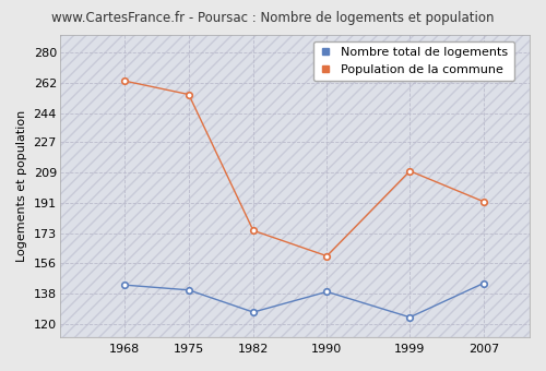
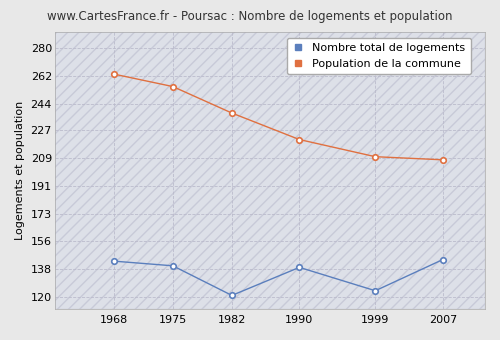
Nombre total de logements/1982: 127 -> 121
Population de la commune/1982: 175 -> 238
Population de la commune/1990: 160 -> 221
Population de la commune/2007: 192 -> 208
